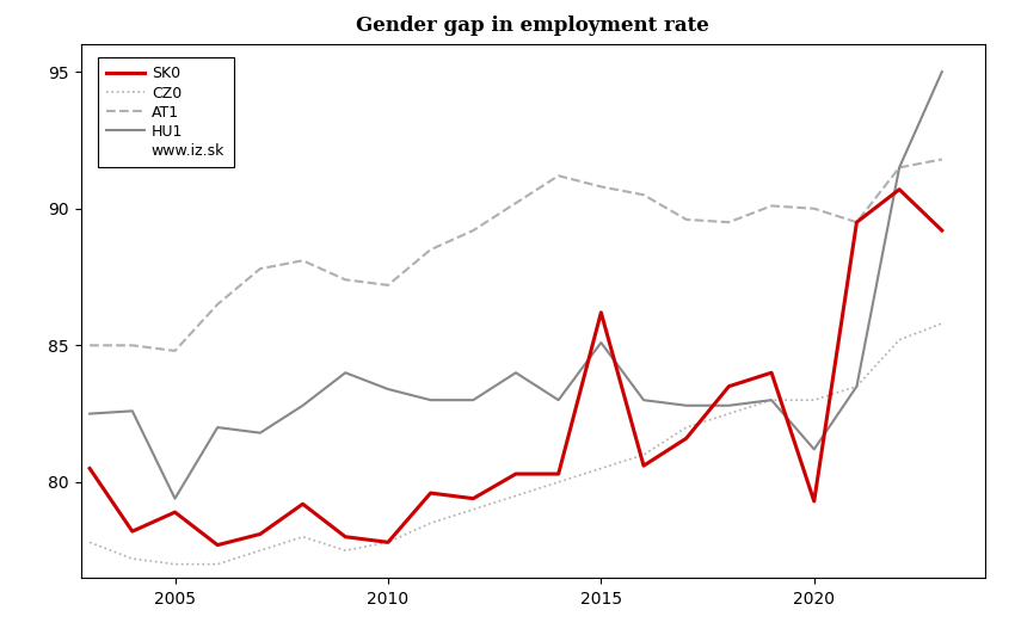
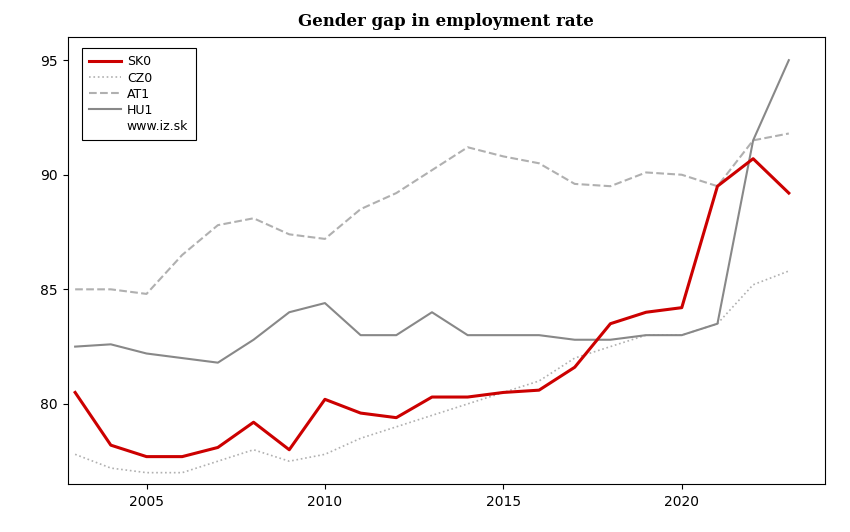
SK0/2005: 78.9 -> 77.7
HU1/2005: 79.4 -> 82.2
SK0/2010: 77.8 -> 80.2
HU1/2010: 83.4 -> 84.4
SK0/2015: 86.2 -> 80.5
HU1/2015: 85.1 -> 83.0
SK0/2020: 79.3 -> 84.2
HU1/2020: 81.2 -> 83.0
